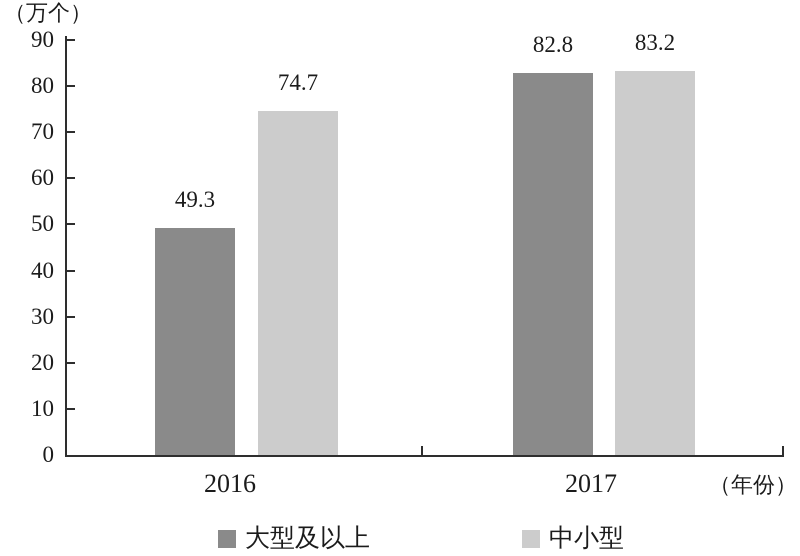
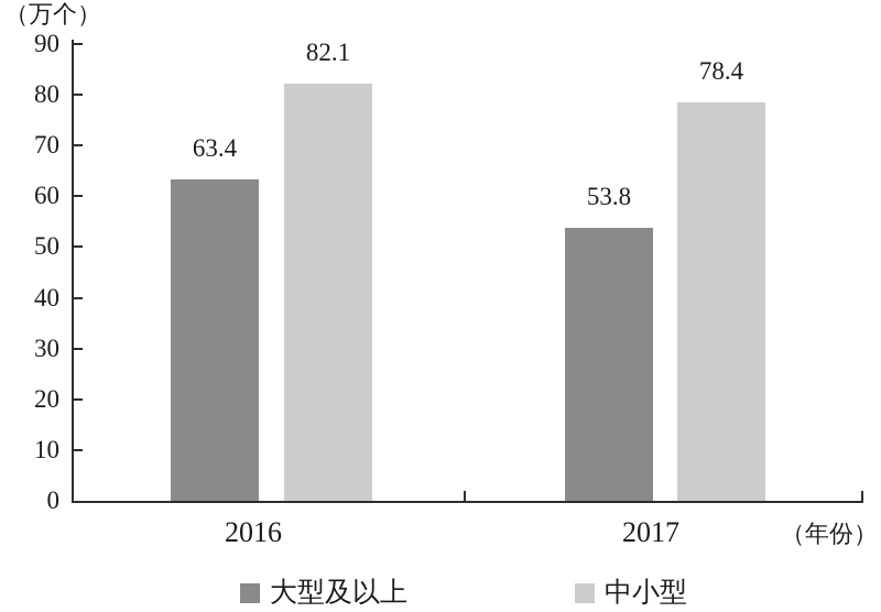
大型及以上/2016: 49.3 -> 63.4
中小型/2016: 74.7 -> 82.1
大型及以上/2017: 82.8 -> 53.8
中小型/2017: 83.2 -> 78.4
